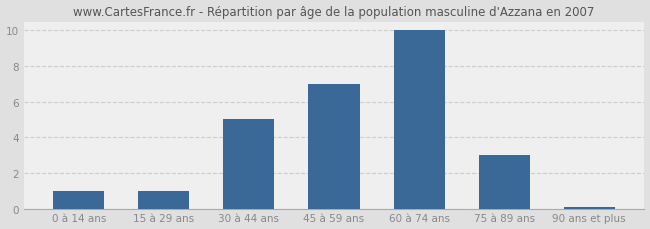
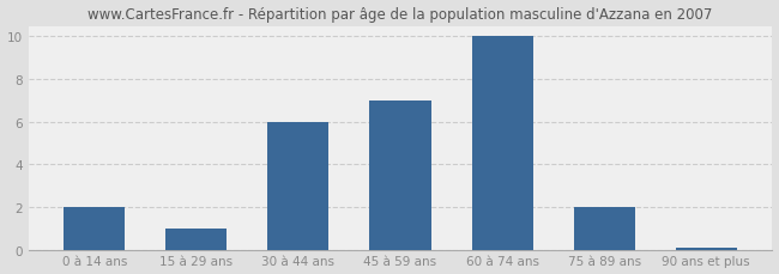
0 à 14 ans: 1.0 -> 2.0
30 à 44 ans: 5.0 -> 6.0
75 à 89 ans: 3.0 -> 2.0
